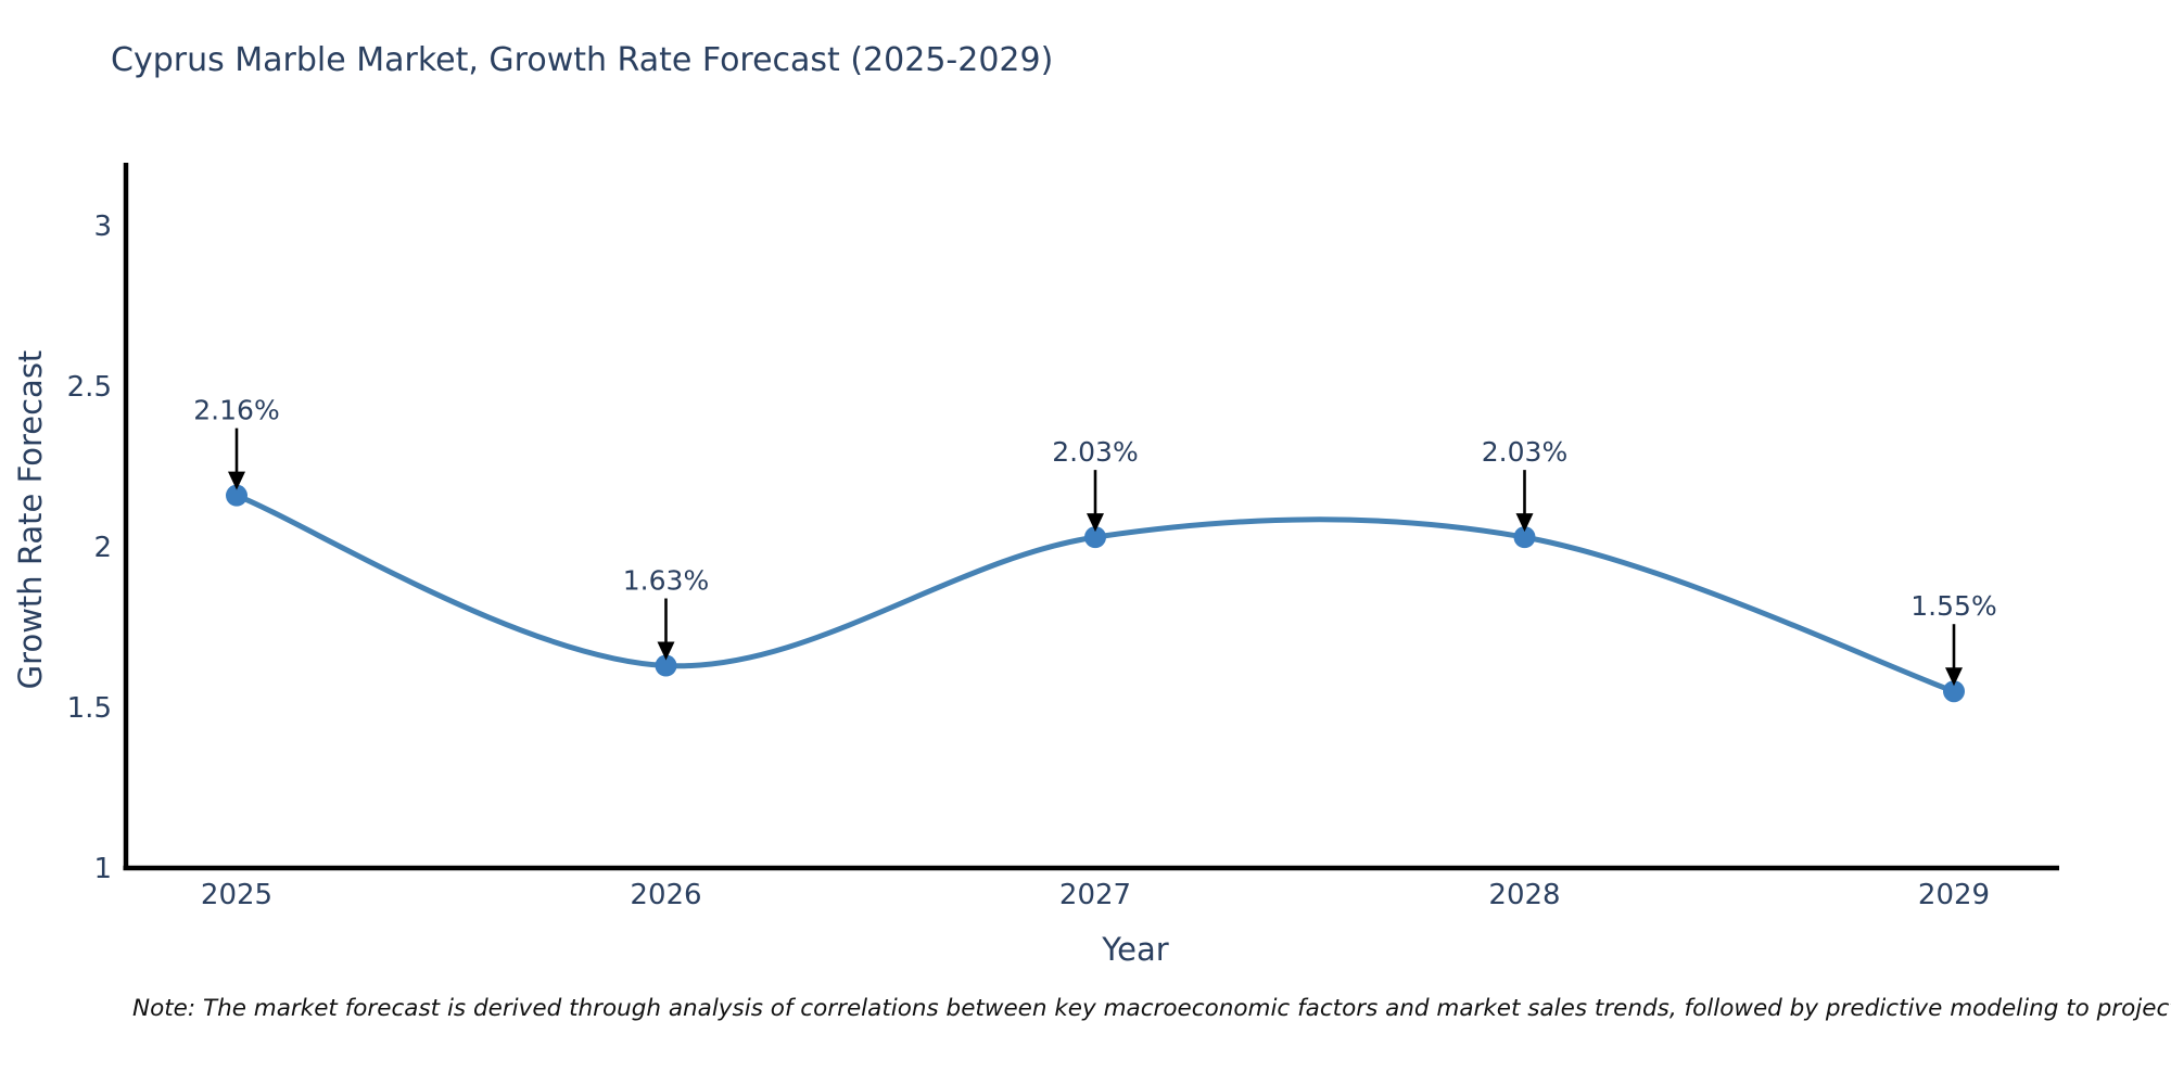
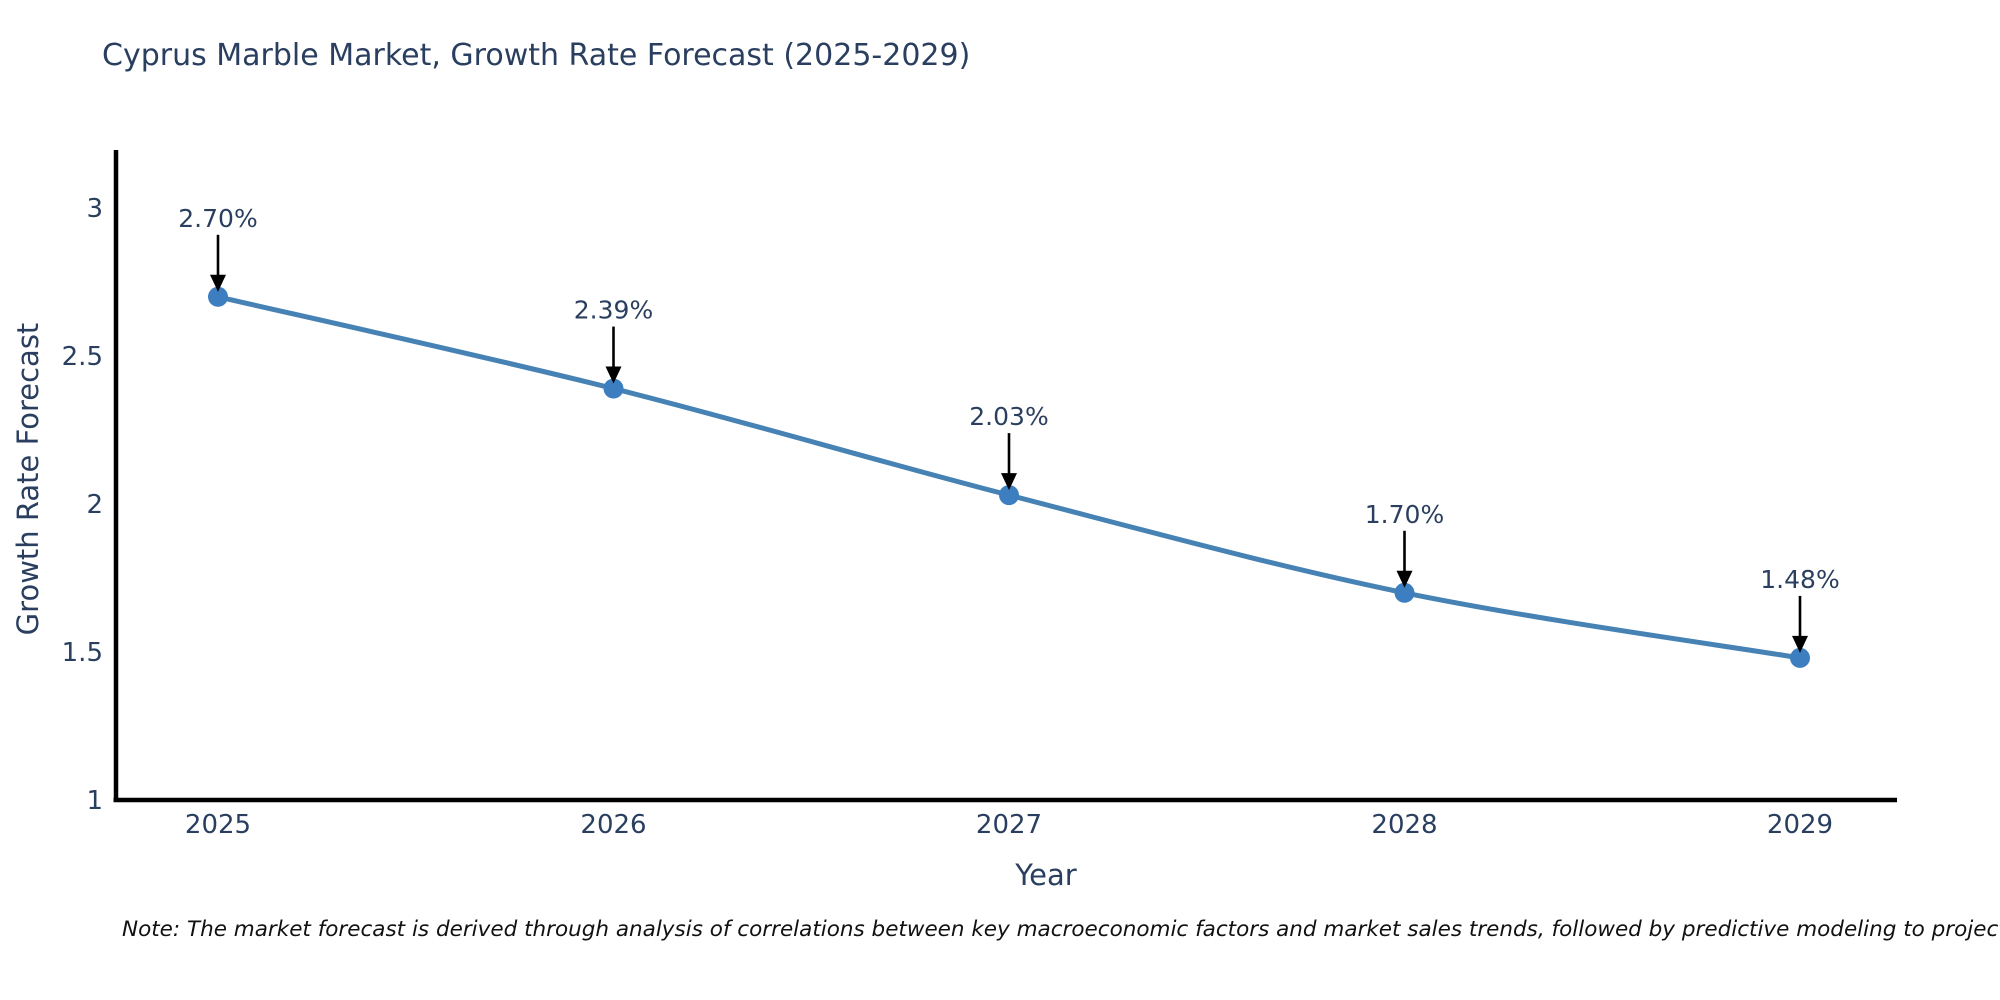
2025: 2.16% -> 2.70%
2026: 1.63% -> 2.39%
2028: 2.03% -> 1.70%
2029: 1.55% -> 1.48%
